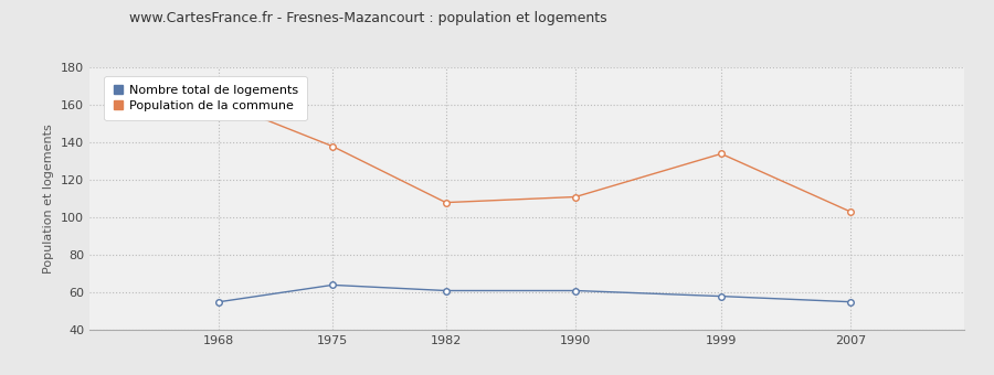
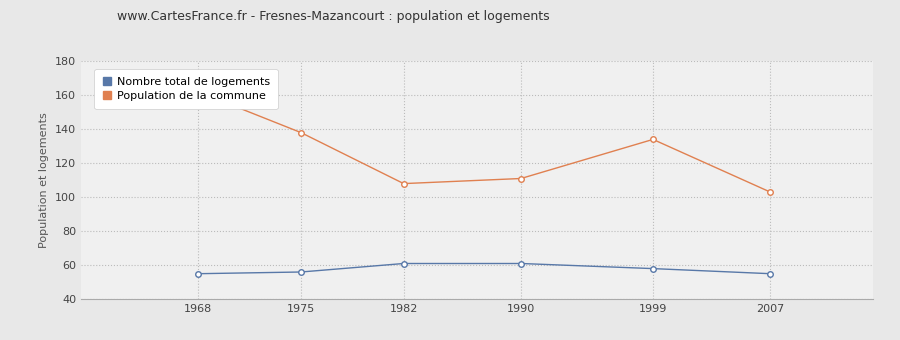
Nombre total de logements/1975: 64 -> 56
